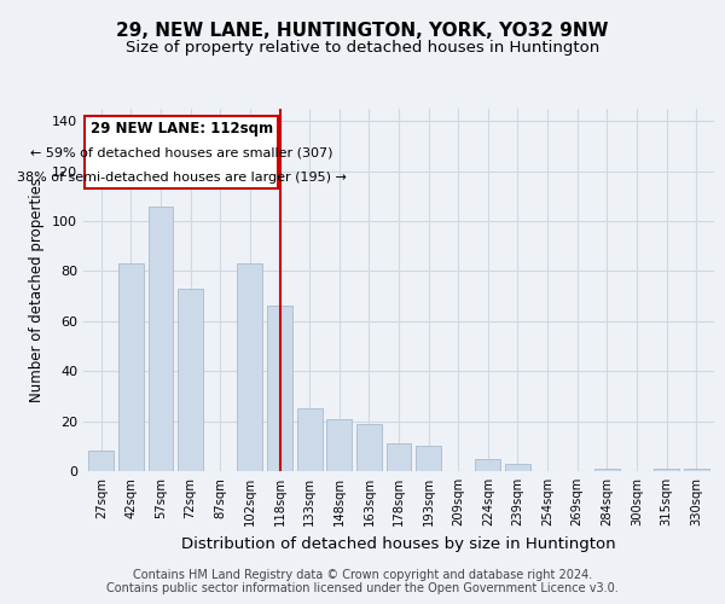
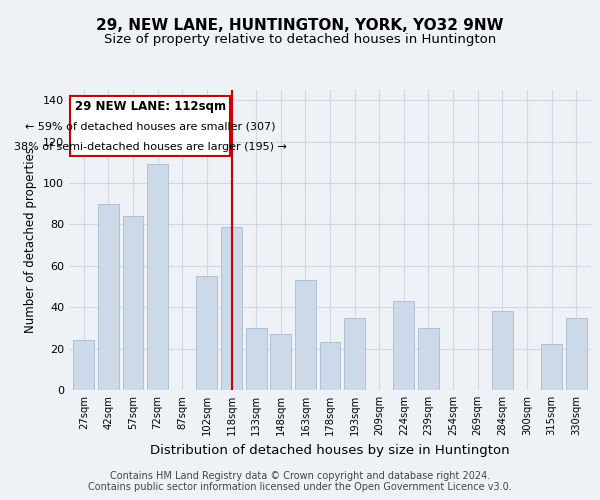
27sqm: 8 -> 24
42sqm: 83 -> 90
57sqm: 106 -> 84
72sqm: 73 -> 109
102sqm: 83 -> 55
118sqm: 66 -> 79
133sqm: 25 -> 30
148sqm: 21 -> 27
163sqm: 19 -> 53
178sqm: 11 -> 23
193sqm: 10 -> 35
224sqm: 5 -> 43
239sqm: 3 -> 30
284sqm: 1 -> 38
315sqm: 1 -> 22
330sqm: 1 -> 35
